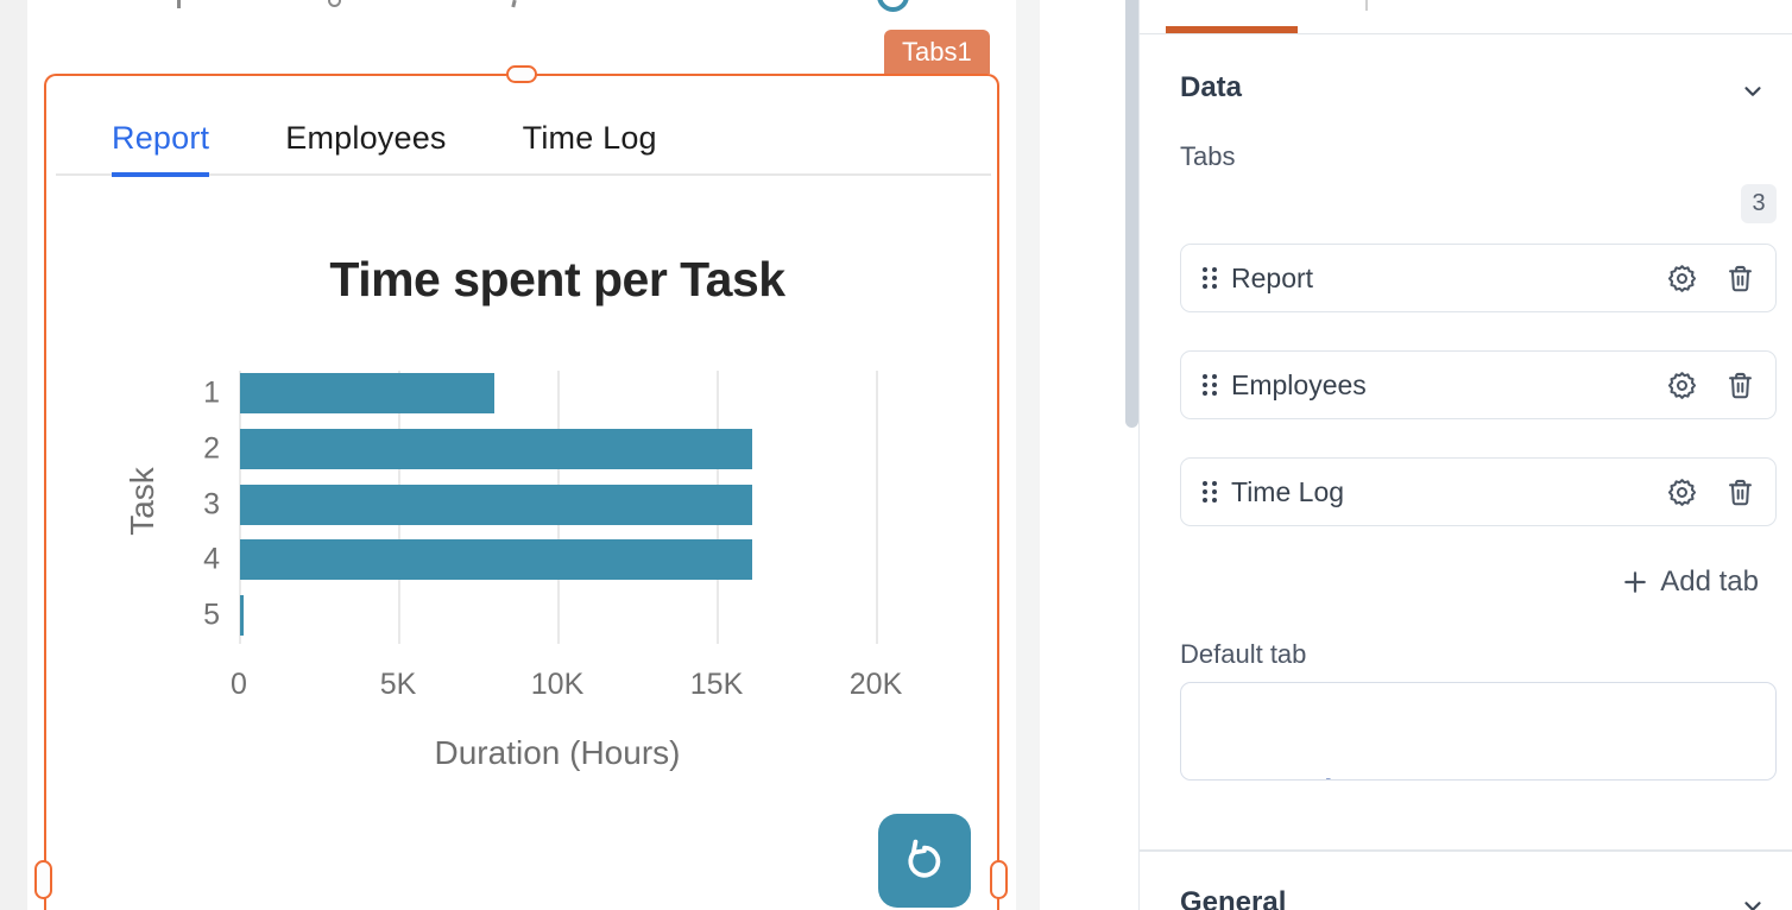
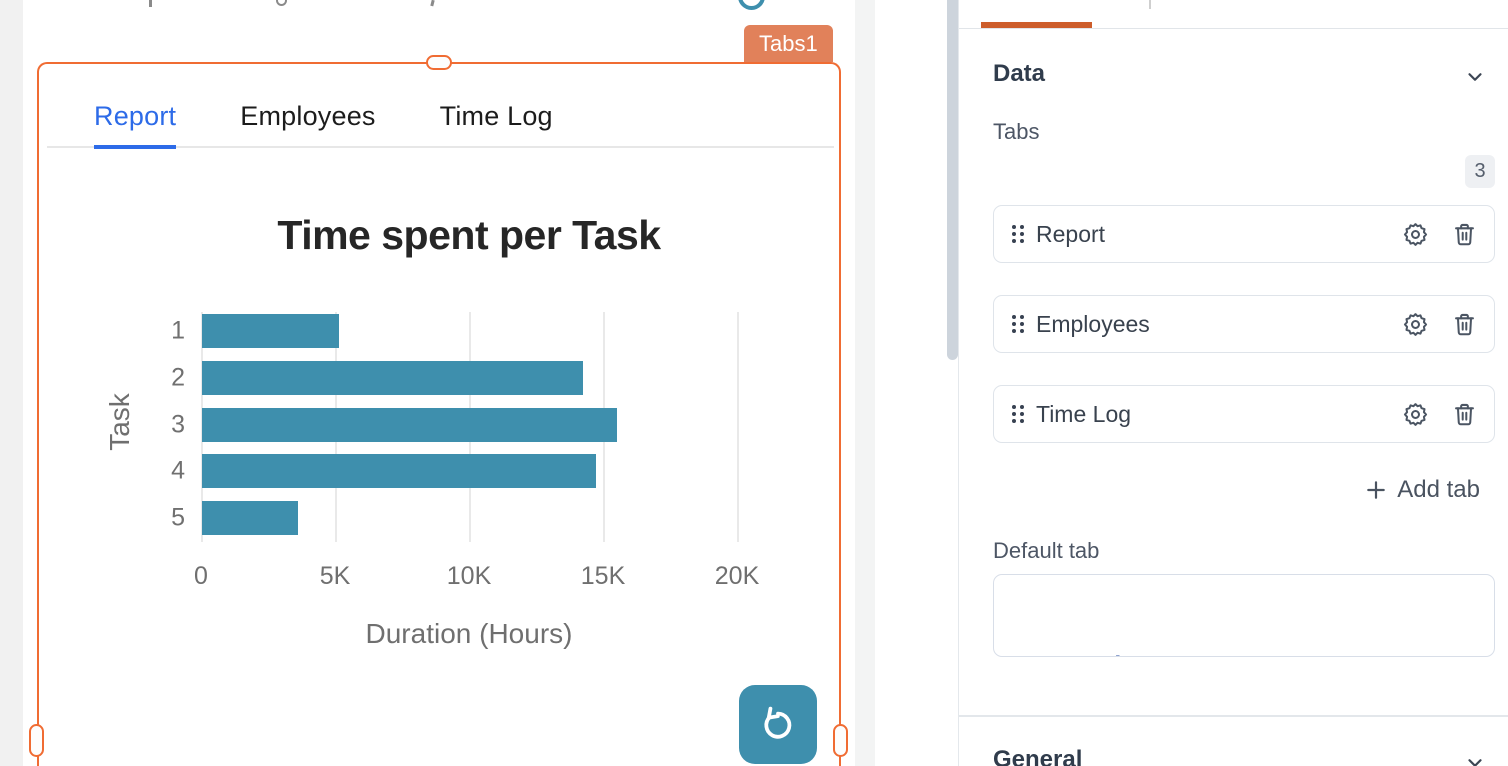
1: 8.0K -> 5.1K
2: 16.1K -> 14.2K
3: 16.1K -> 15.5K
4: 16.1K -> 14.7K
5: 0.1K -> 3.6K
